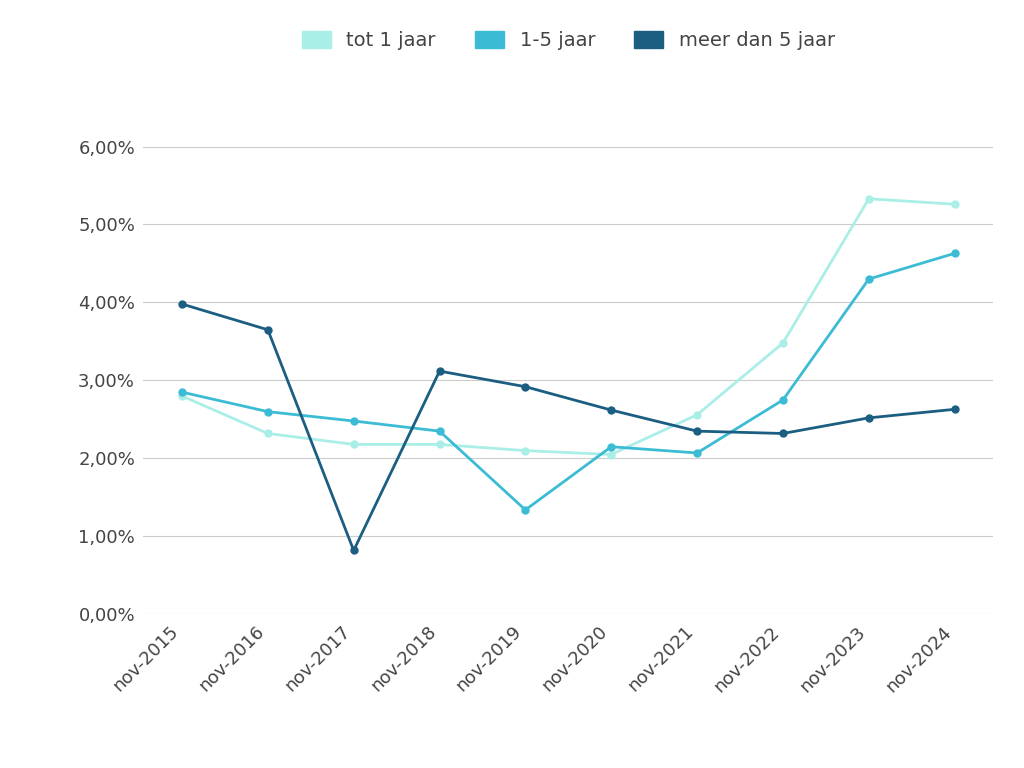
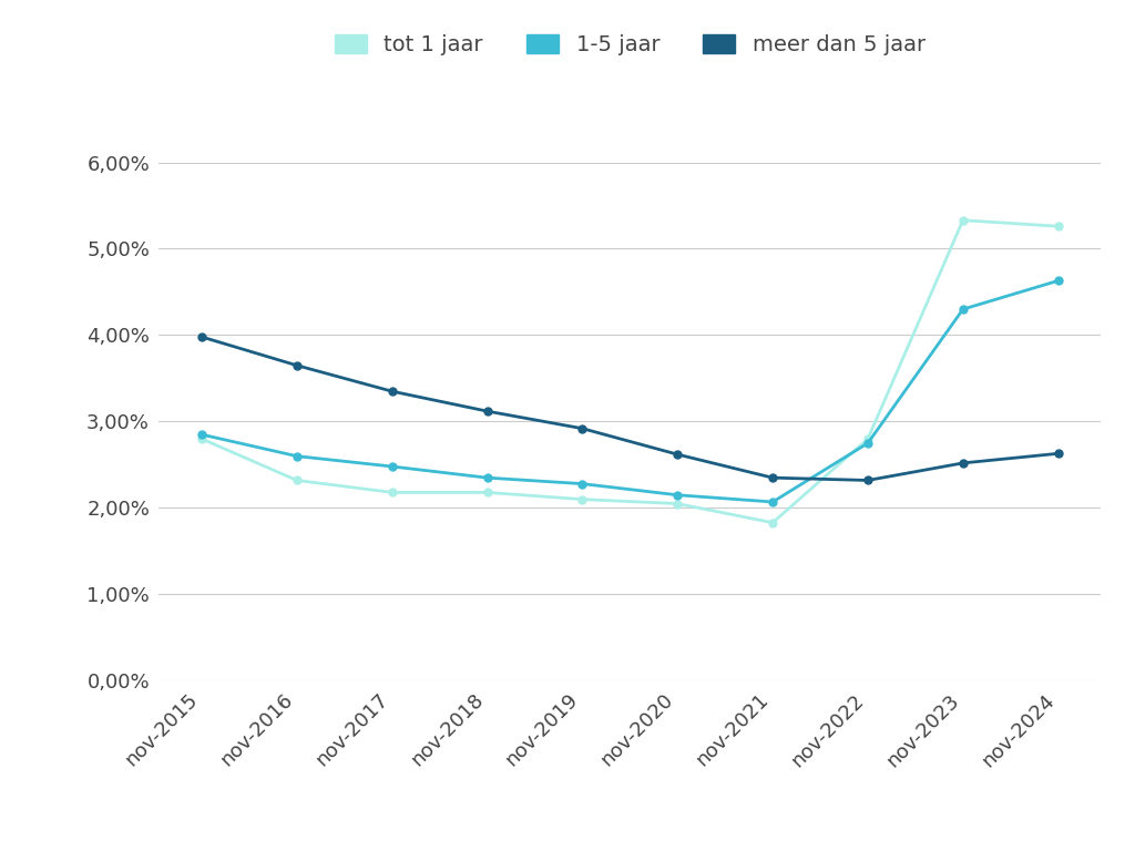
meer dan 5 jaar/nov-2017: 0,82% -> 3,35%
1-5 jaar/nov-2019: 1,34% -> 2,28%
tot 1 jaar/nov-2021: 2,56% -> 1,83%
tot 1 jaar/nov-2022: 3,48% -> 2,80%
